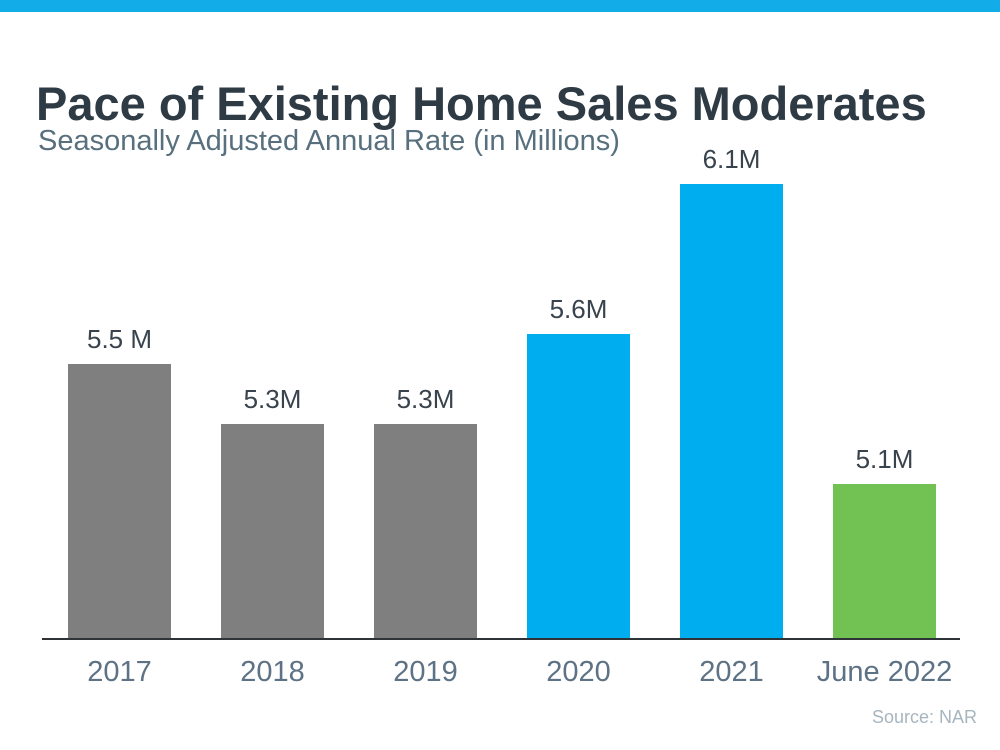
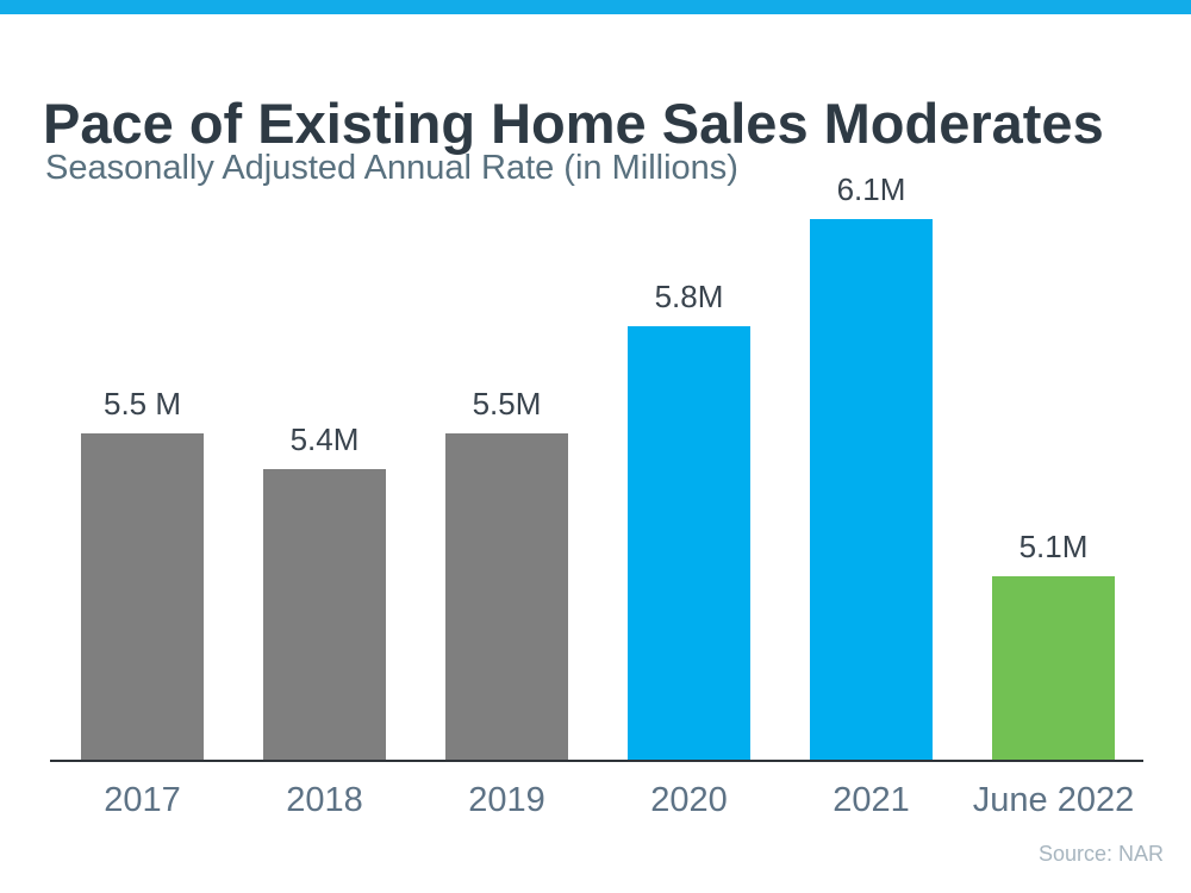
2018: 5.3M -> 5.4M
2019: 5.3M -> 5.5M
2020: 5.6M -> 5.8M
